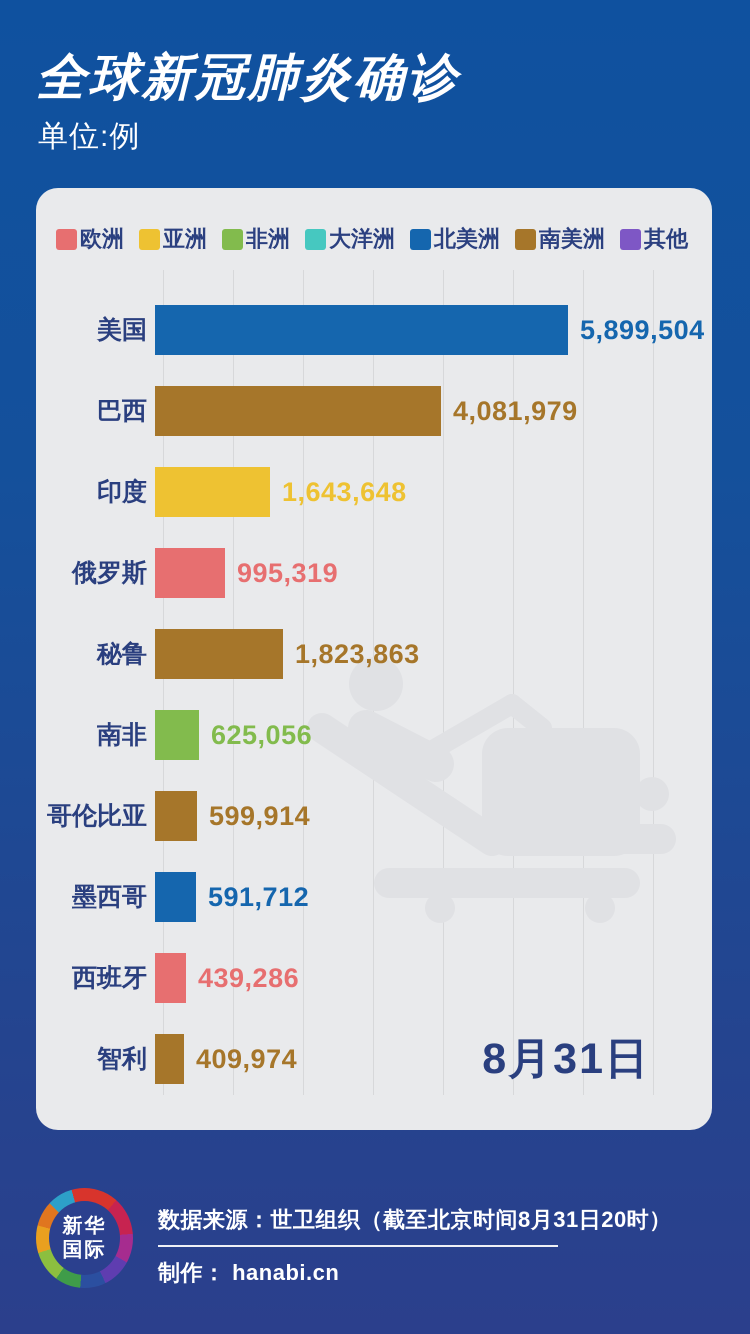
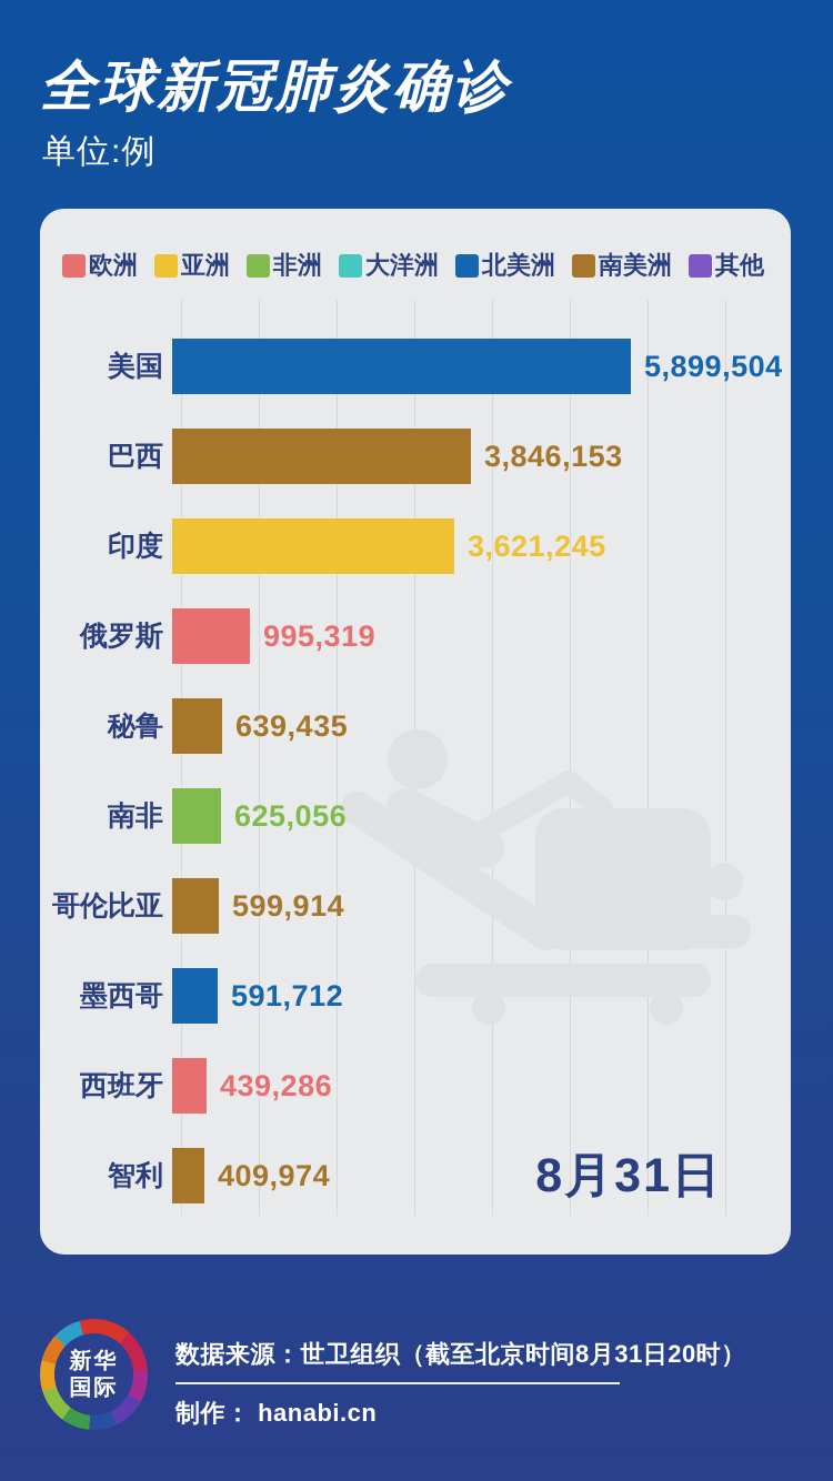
巴西: 4,081,979 -> 3,846,153
印度: 1,643,648 -> 3,621,245
秘鲁: 1,823,863 -> 639,435
